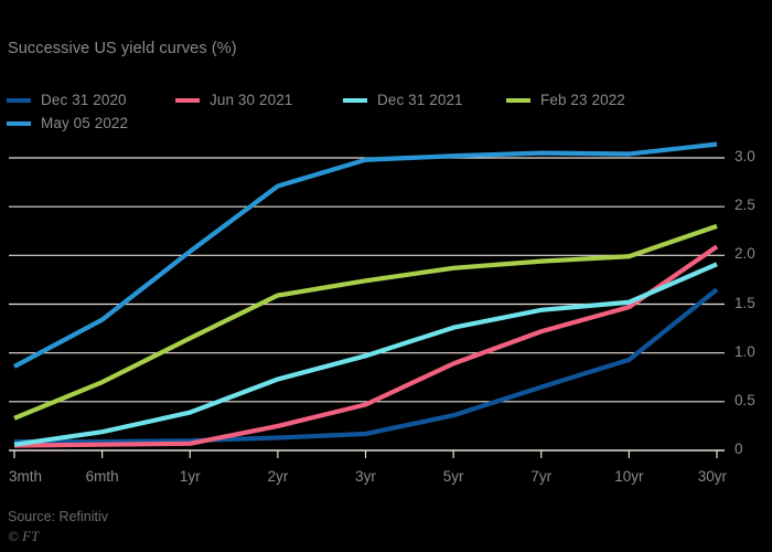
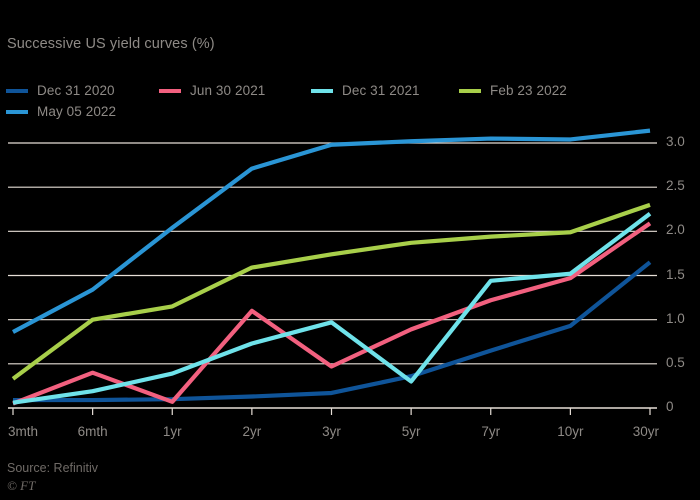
Jun 30 2021/6mth: 0.1 -> 0.4
Feb 23 2022/6mth: 0.7 -> 1.0
Jun 30 2021/2yr: 0.2 -> 1.1
Dec 31 2021/5yr: 1.3 -> 0.3
Dec 31 2021/30yr: 1.9 -> 2.2
